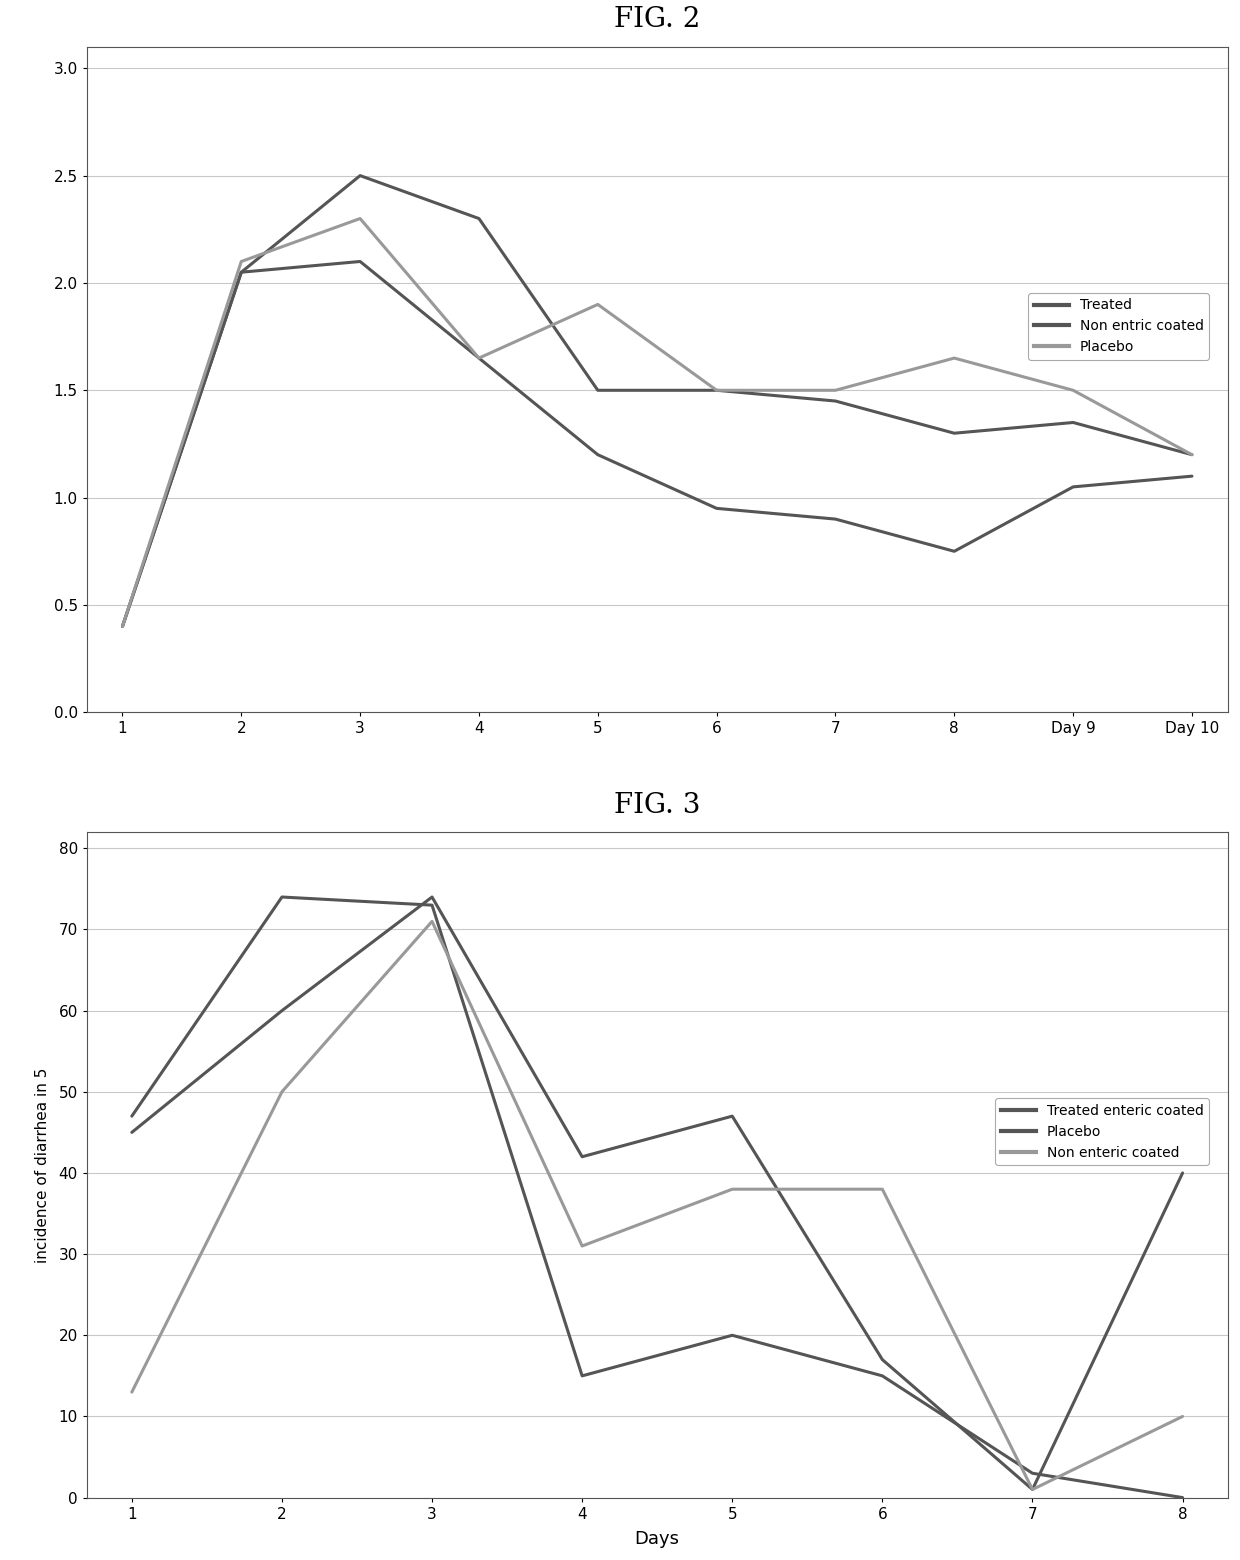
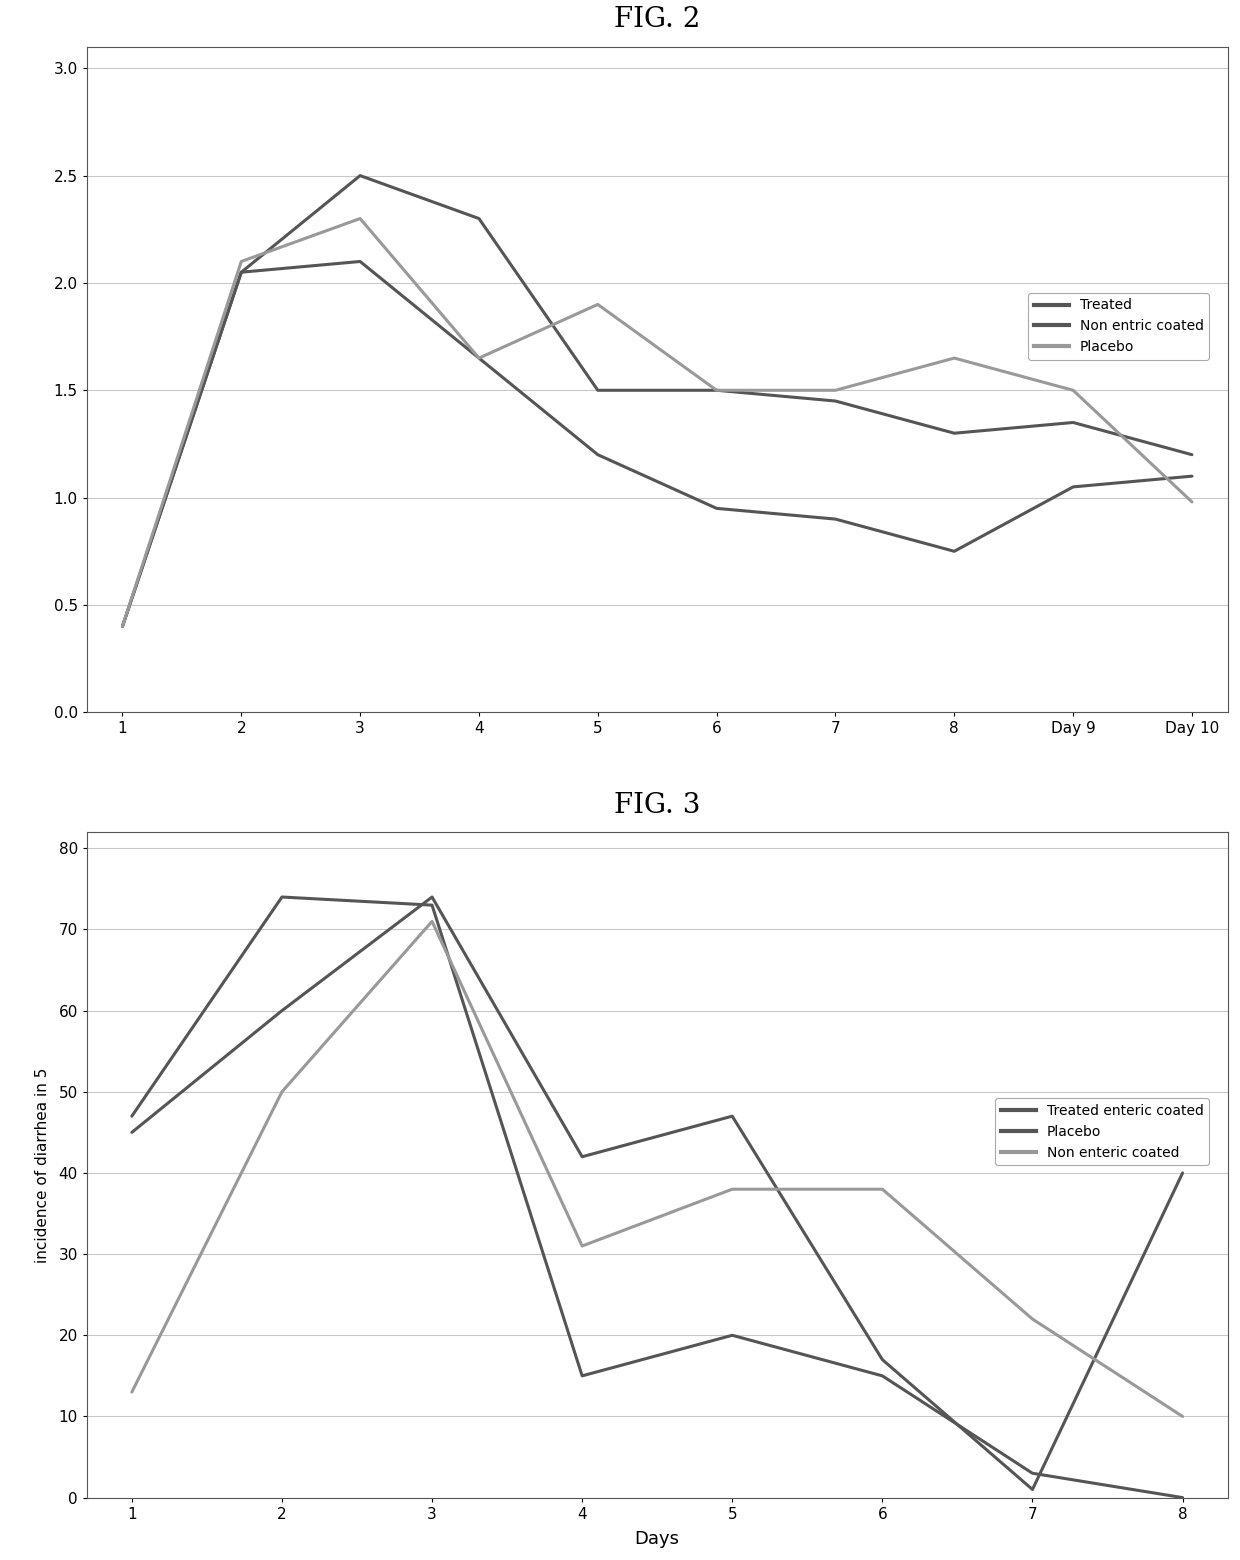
FIG. 2/Placebo/Day 10: 1.20 -> 0.98
FIG. 3/Non enteric coated/7: 1 -> 22
